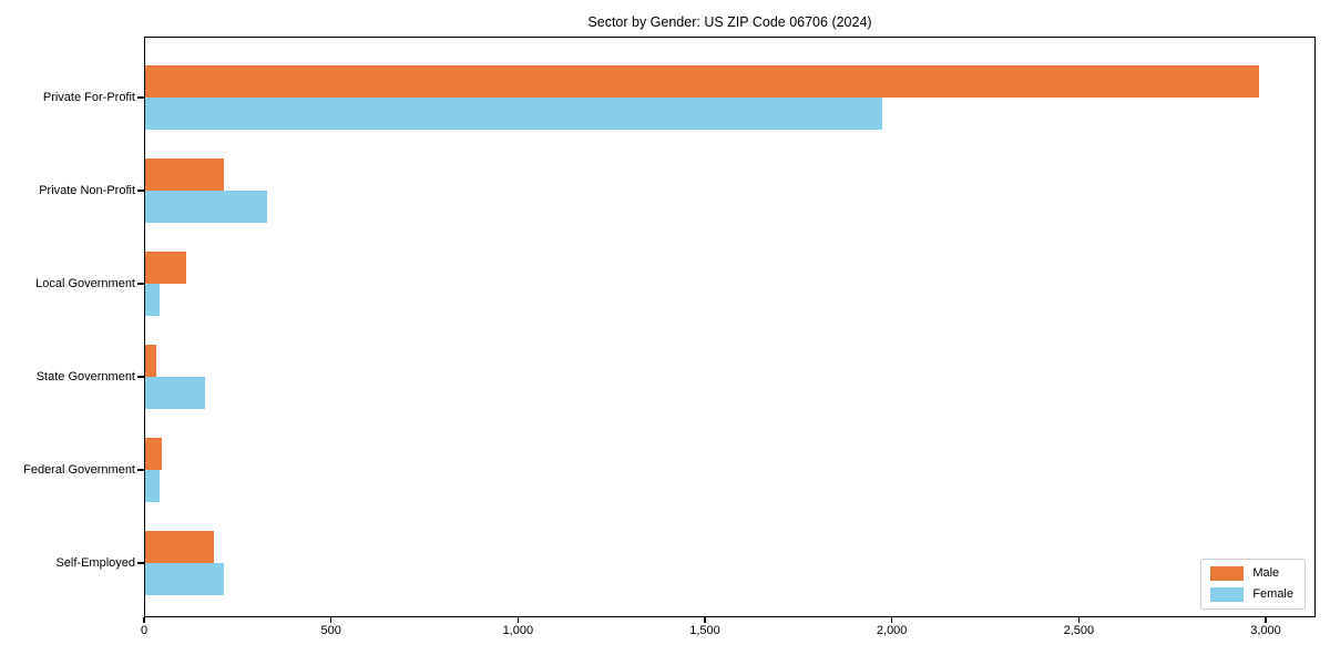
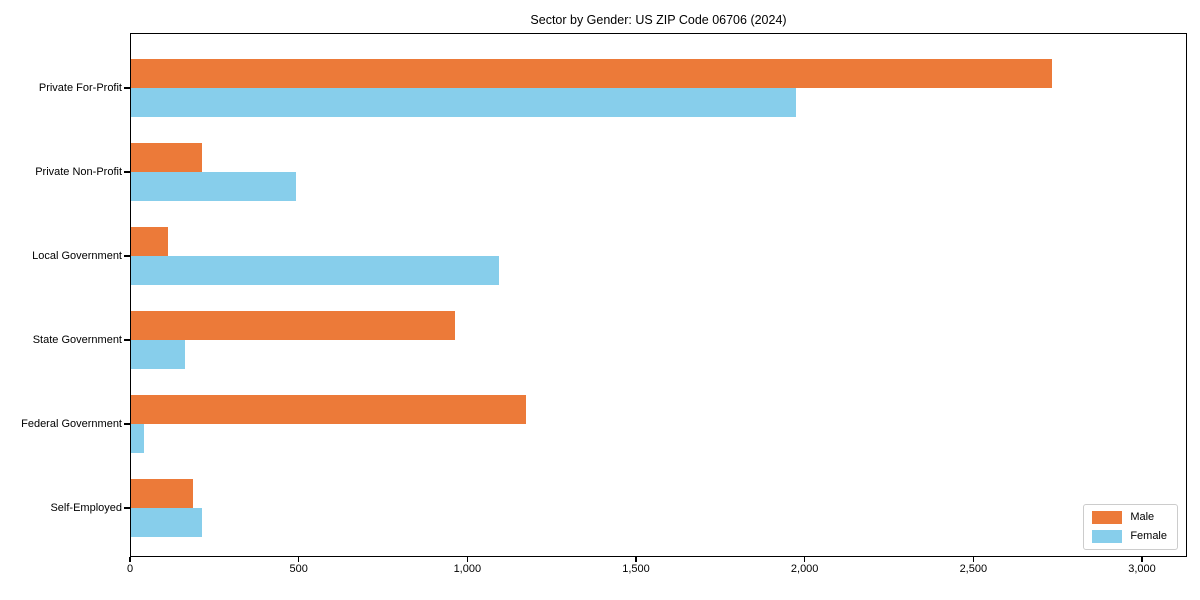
Male/Private For-Profit: 2980 -> 2730
Female/Private Non-Profit: 320 -> 490
Female/Local Government: 40 -> 1090
Male/State Government: 30 -> 960
Male/Federal Government: 40 -> 1170
